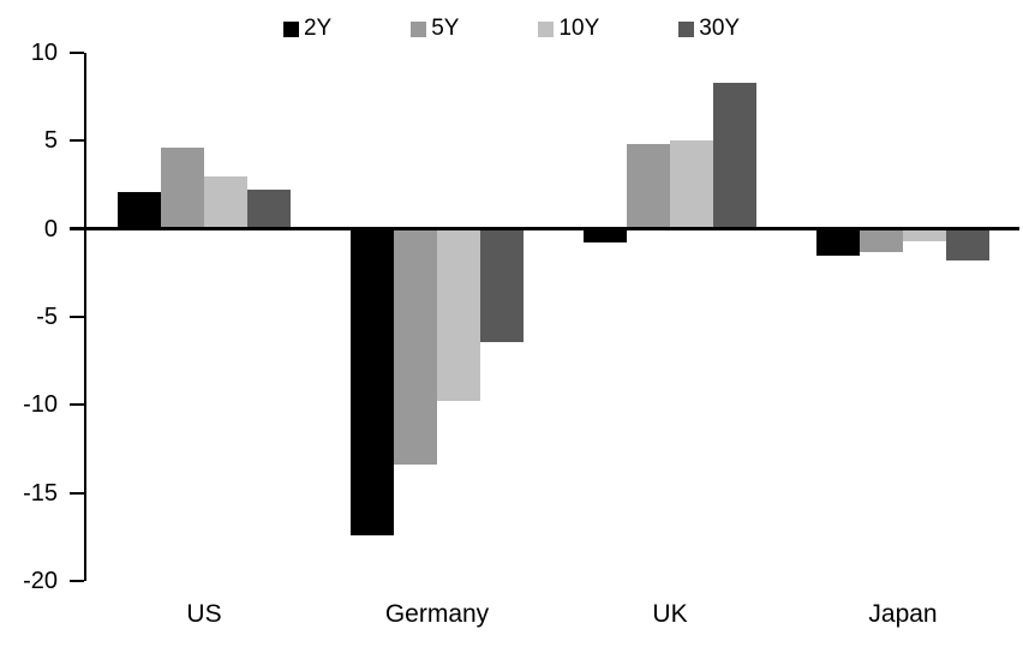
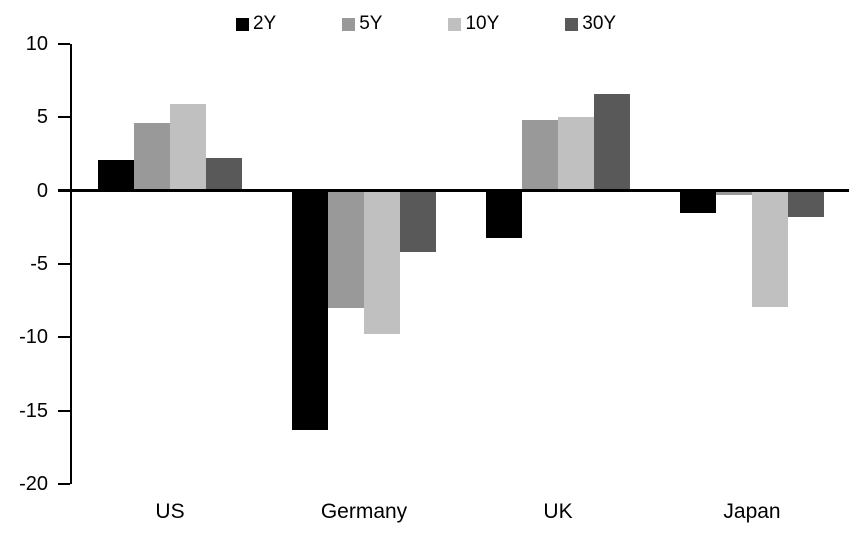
10Y/US: 3.0 -> 5.9
2Y/Germany: -17.4 -> -16.3
5Y/Germany: -13.4 -> -8.0
30Y/Germany: -6.4 -> -4.2
2Y/UK: -0.8 -> -3.2
30Y/UK: 8.3 -> 6.6
5Y/Japan: -1.3 -> -0.3
10Y/Japan: -0.7 -> -7.9
